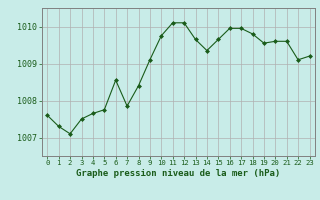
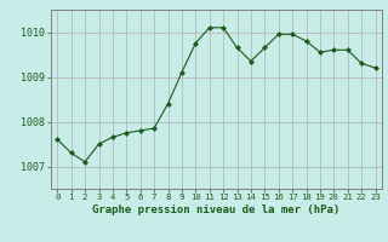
6: 1008.55 -> 1007.80
22: 1009.10 -> 1009.30
